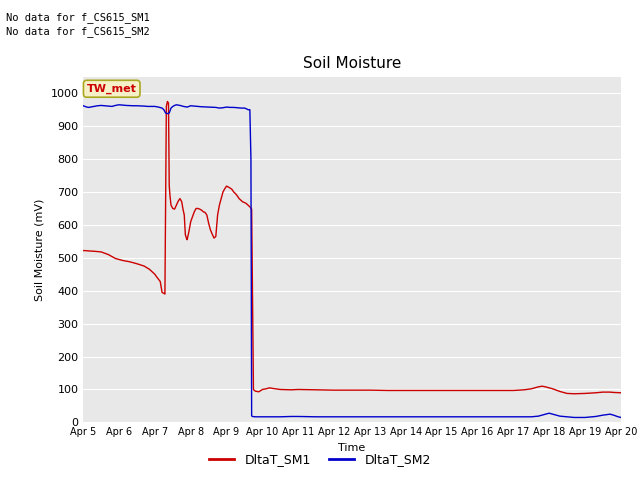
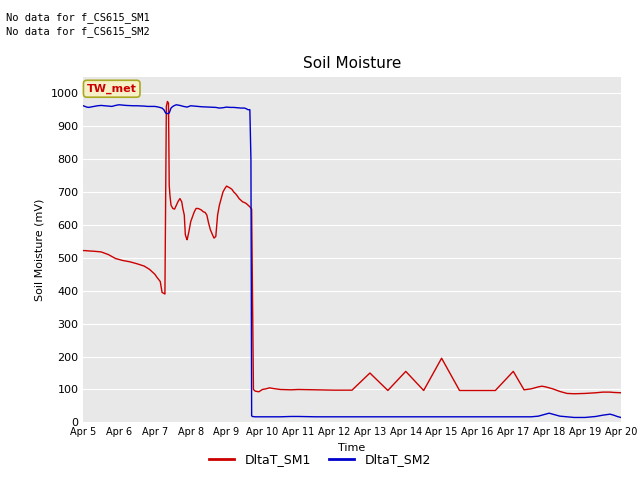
DltaT_SM1/Apr 13: 98 -> 150
DltaT_SM1/Apr 14: 97 -> 155
DltaT_SM1/Apr 15: 97 -> 195
DltaT_SM1/Apr 17: 97 -> 155
